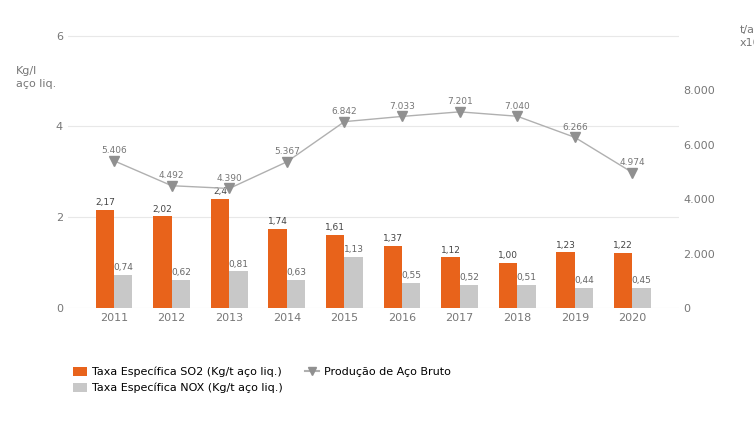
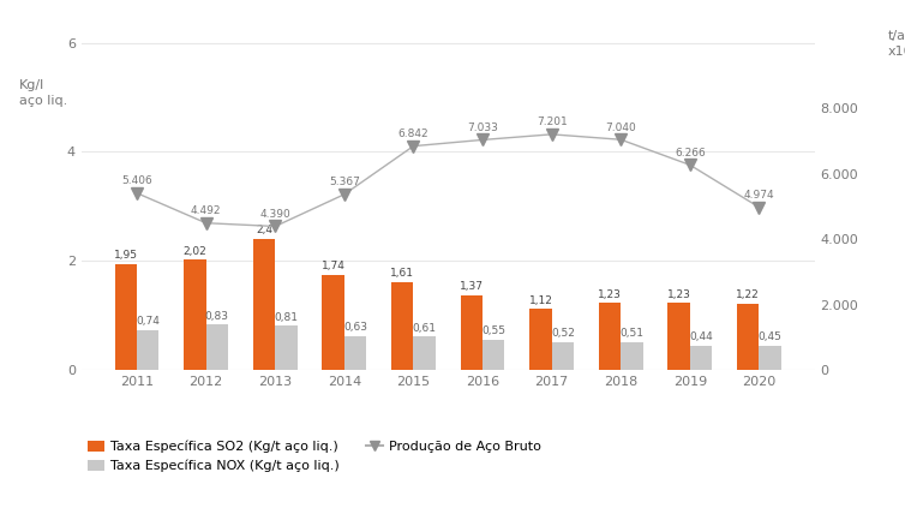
Taxa Específica SO2 (Kg/t aço liq.)/2011: 2,17 -> 1,95
Taxa Específica NOX (Kg/t aço liq.)/2012: 0,62 -> 0,83
Taxa Específica NOX (Kg/t aço liq.)/2015: 1,13 -> 0,61
Taxa Específica SO2 (Kg/t aço liq.)/2018: 1,00 -> 1,23
